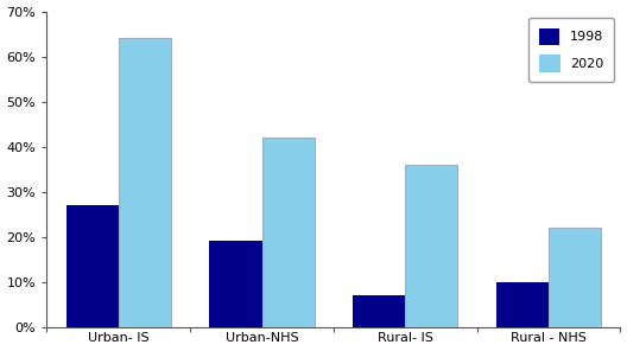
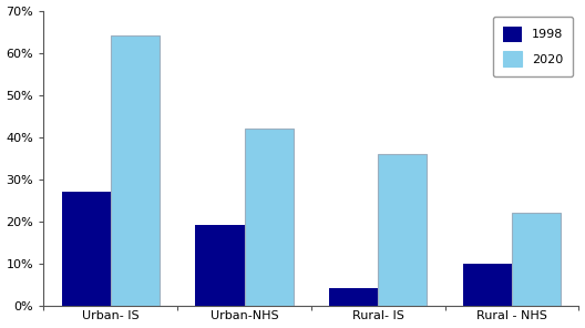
1998/Rural- IS: 7% -> 4%
